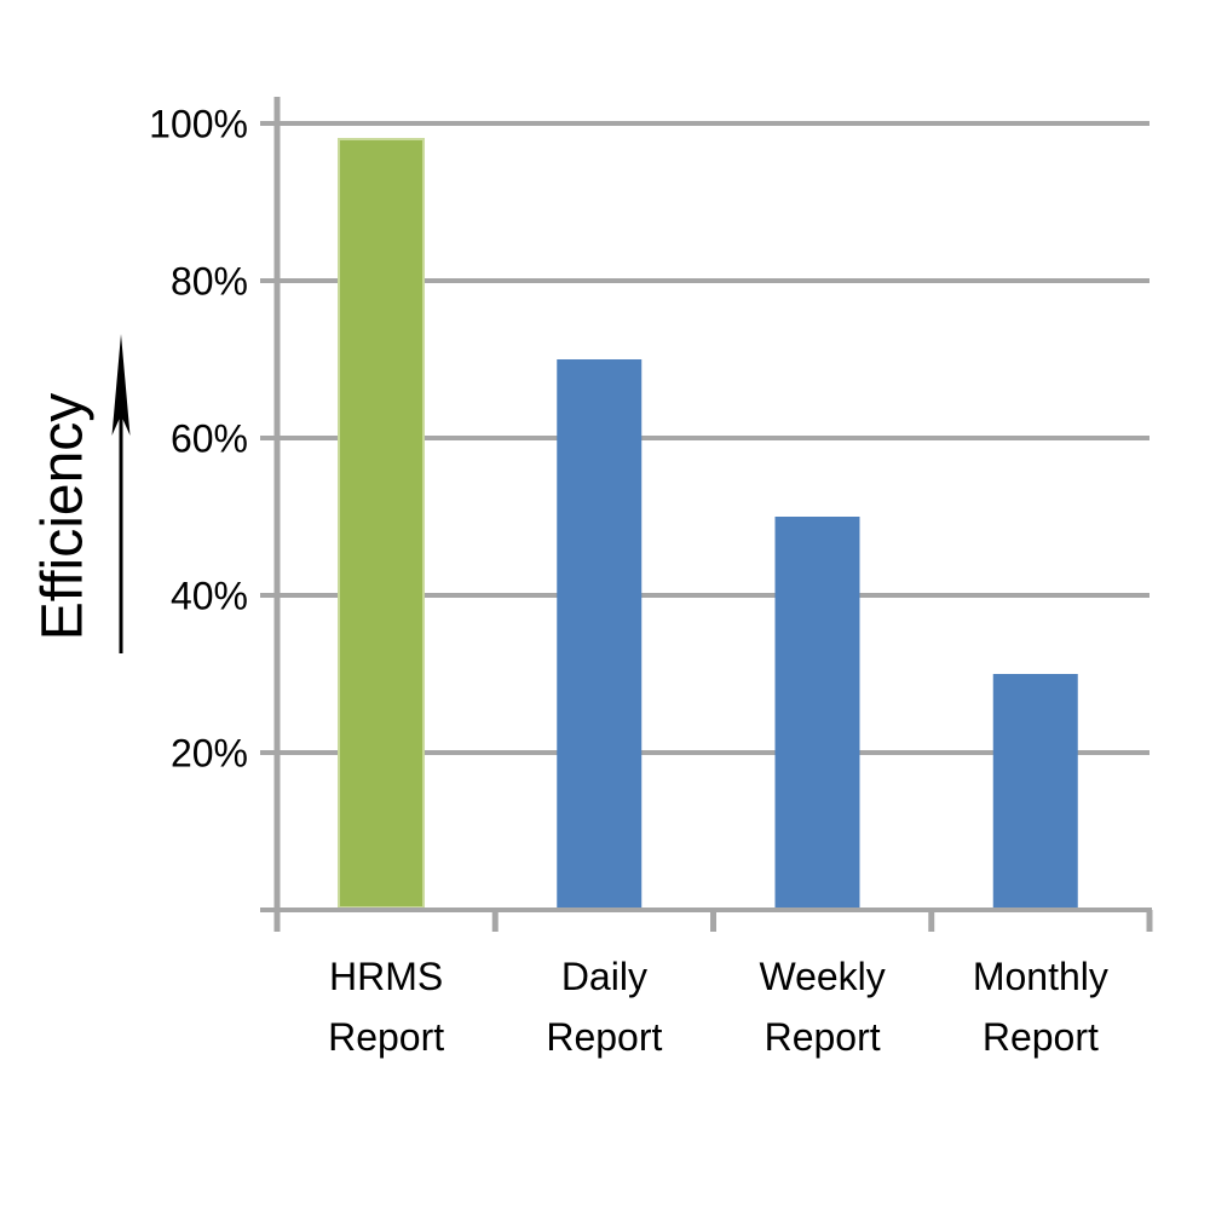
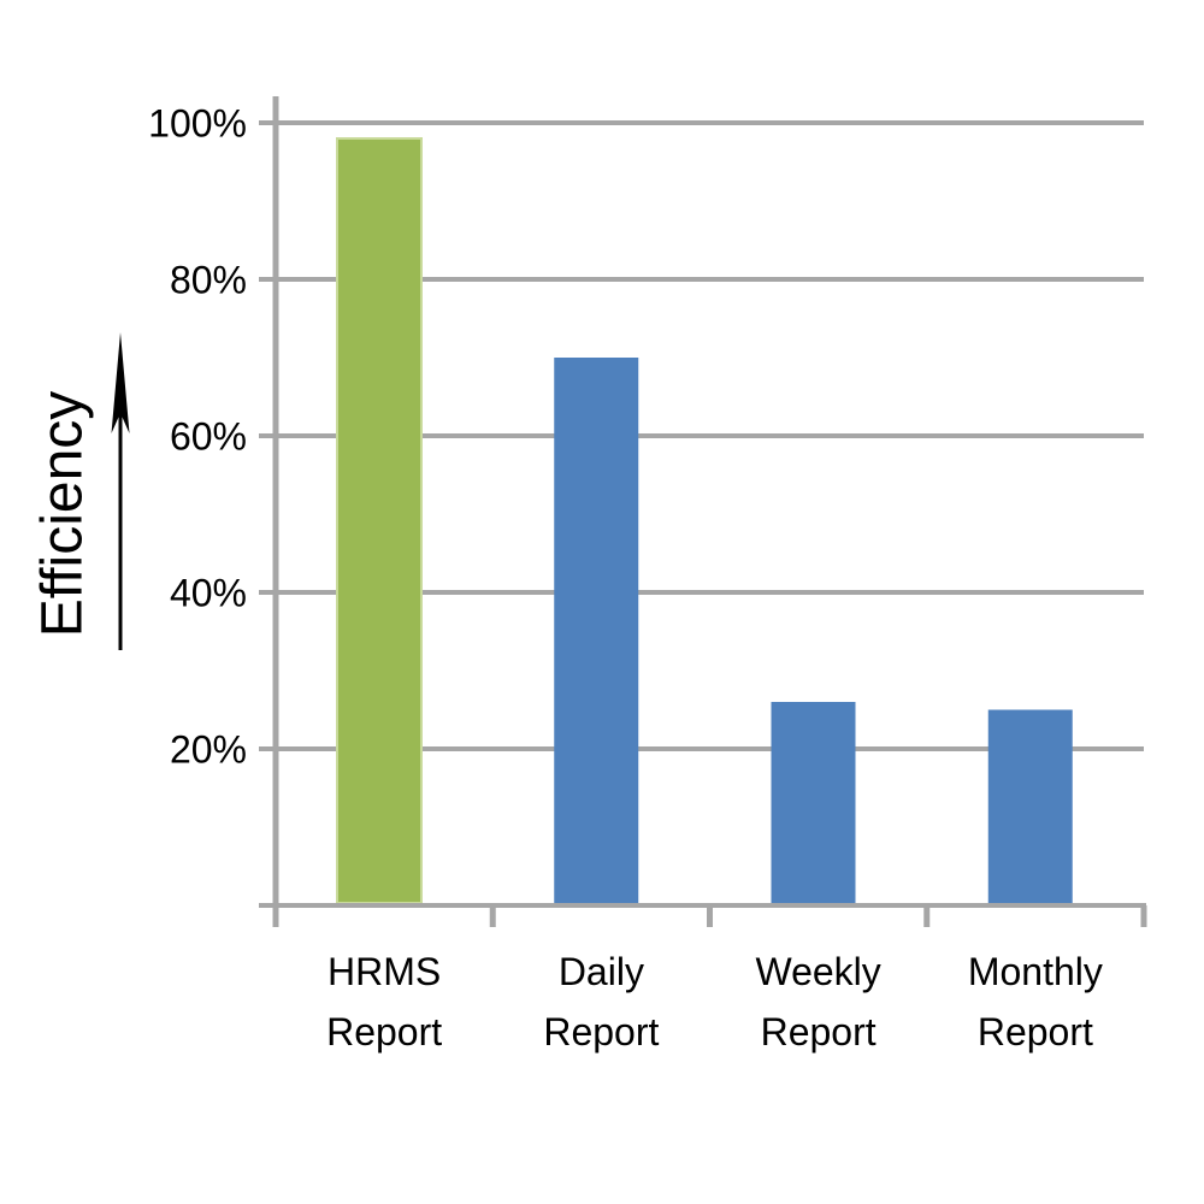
Weekly Report: 50% -> 26%
Monthly Report: 30% -> 25%
